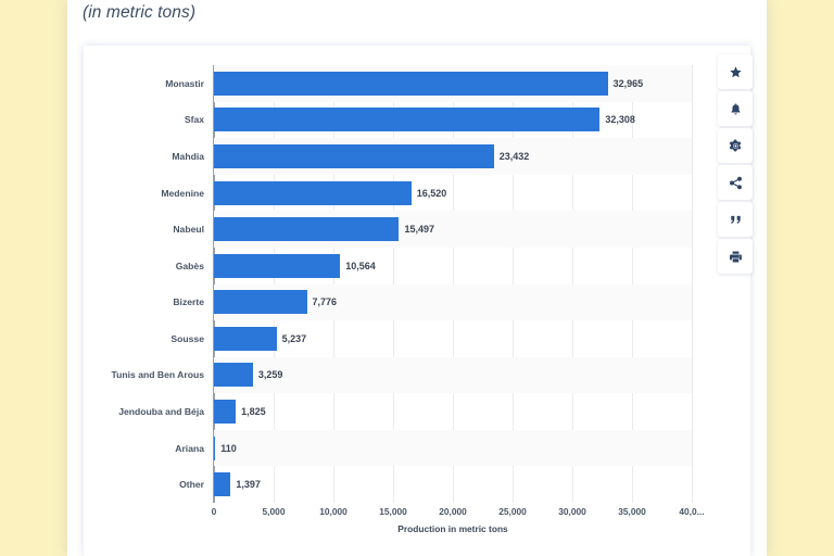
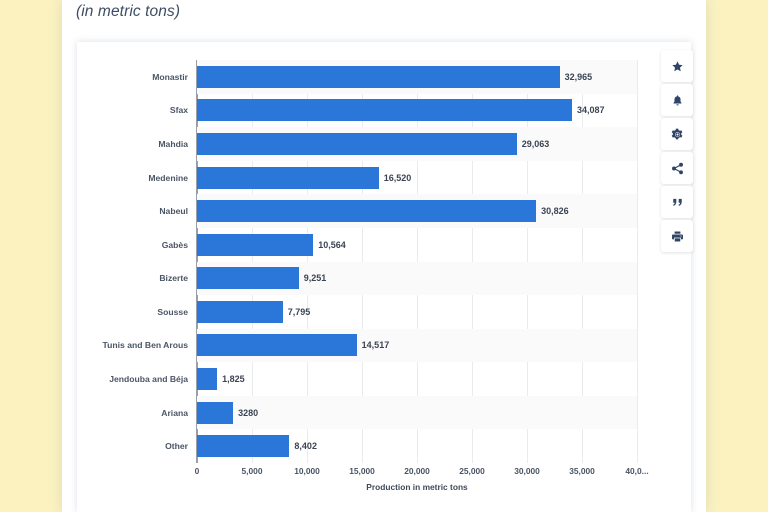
Sfax: 32,308 -> 34,087
Mahdia: 23,432 -> 29,063
Nabeul: 15,497 -> 30,826
Bizerte: 7,776 -> 9,251
Sousse: 5,237 -> 7,795
Tunis and Ben Arous: 3,259 -> 14,517
Ariana: 110 -> 3280
Other: 1,397 -> 8,402
